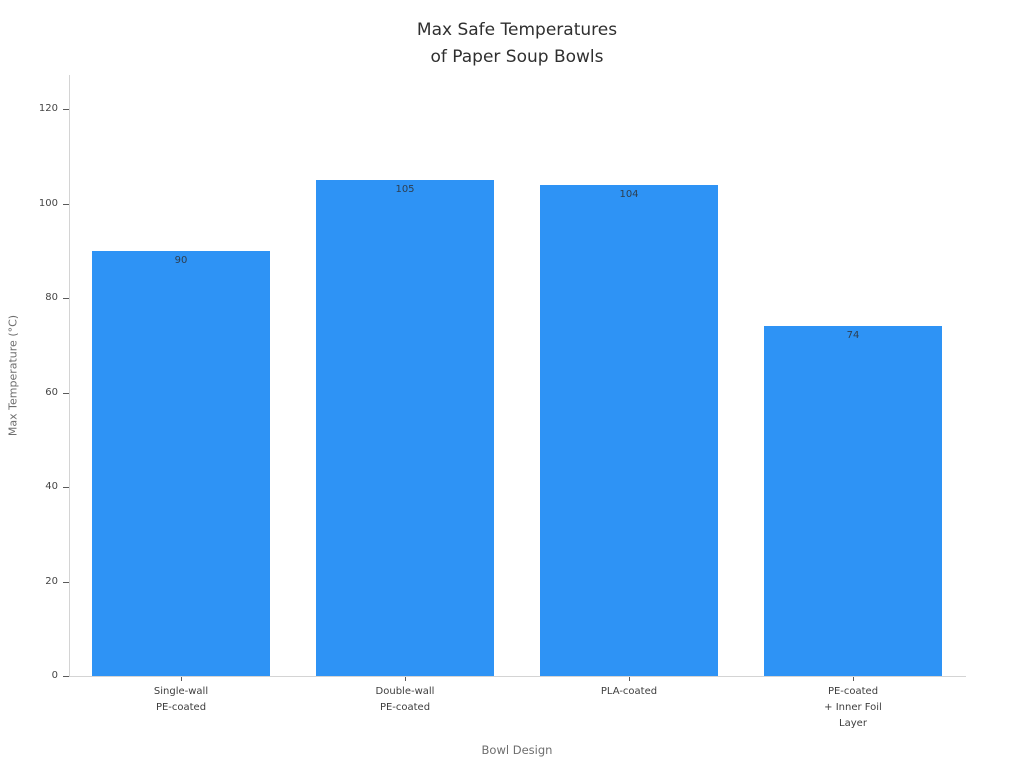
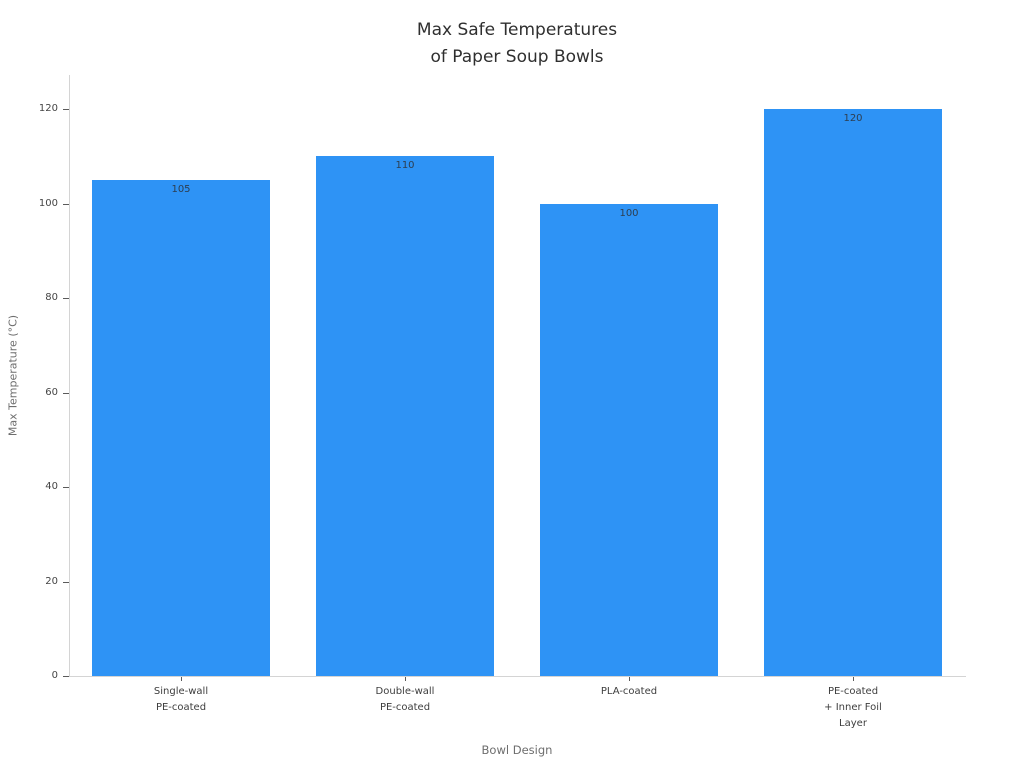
Single-wall PE-coated: 90 -> 105
Double-wall PE-coated: 105 -> 110
PLA-coated: 104 -> 100
PE-coated + Inner Foil Layer: 74 -> 120
